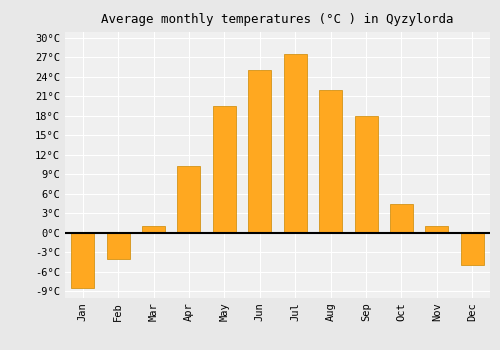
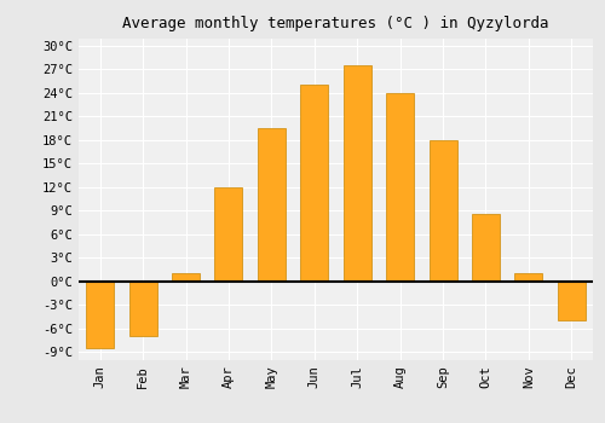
Feb: -4.0°C -> -7.0°C
Apr: 10.2°C -> 12.0°C
Aug: 22.0°C -> 24.0°C
Oct: 4.4°C -> 8.5°C
